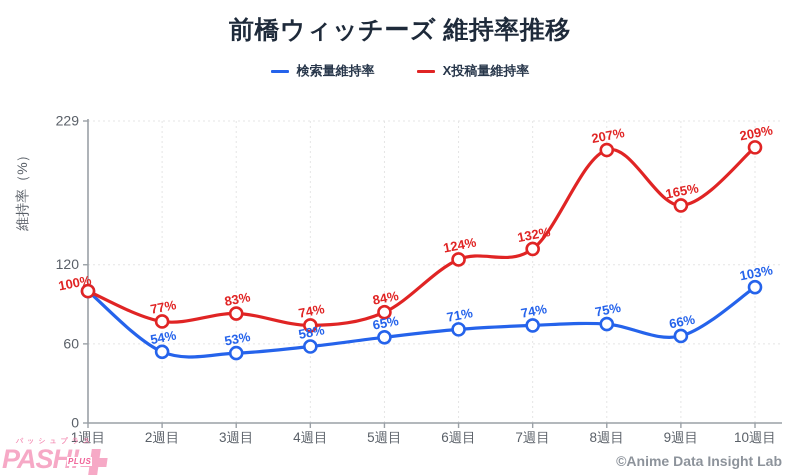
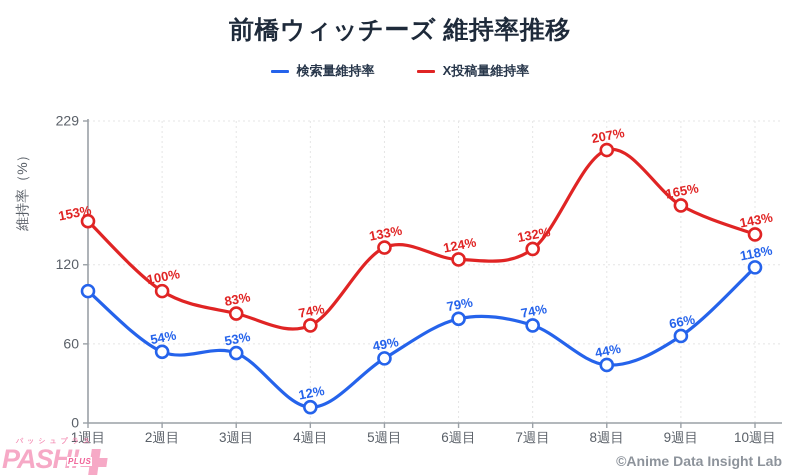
X投稿量維持率/1週目: 100% -> 153%
X投稿量維持率/2週目: 77% -> 100%
検索量維持率/4週目: 58% -> 12%
検索量維持率/5週目: 65% -> 49%
X投稿量維持率/5週目: 84% -> 133%
検索量維持率/6週目: 71% -> 79%
検索量維持率/8週目: 75% -> 44%
検索量維持率/10週目: 103% -> 118%
X投稿量維持率/10週目: 209% -> 143%
